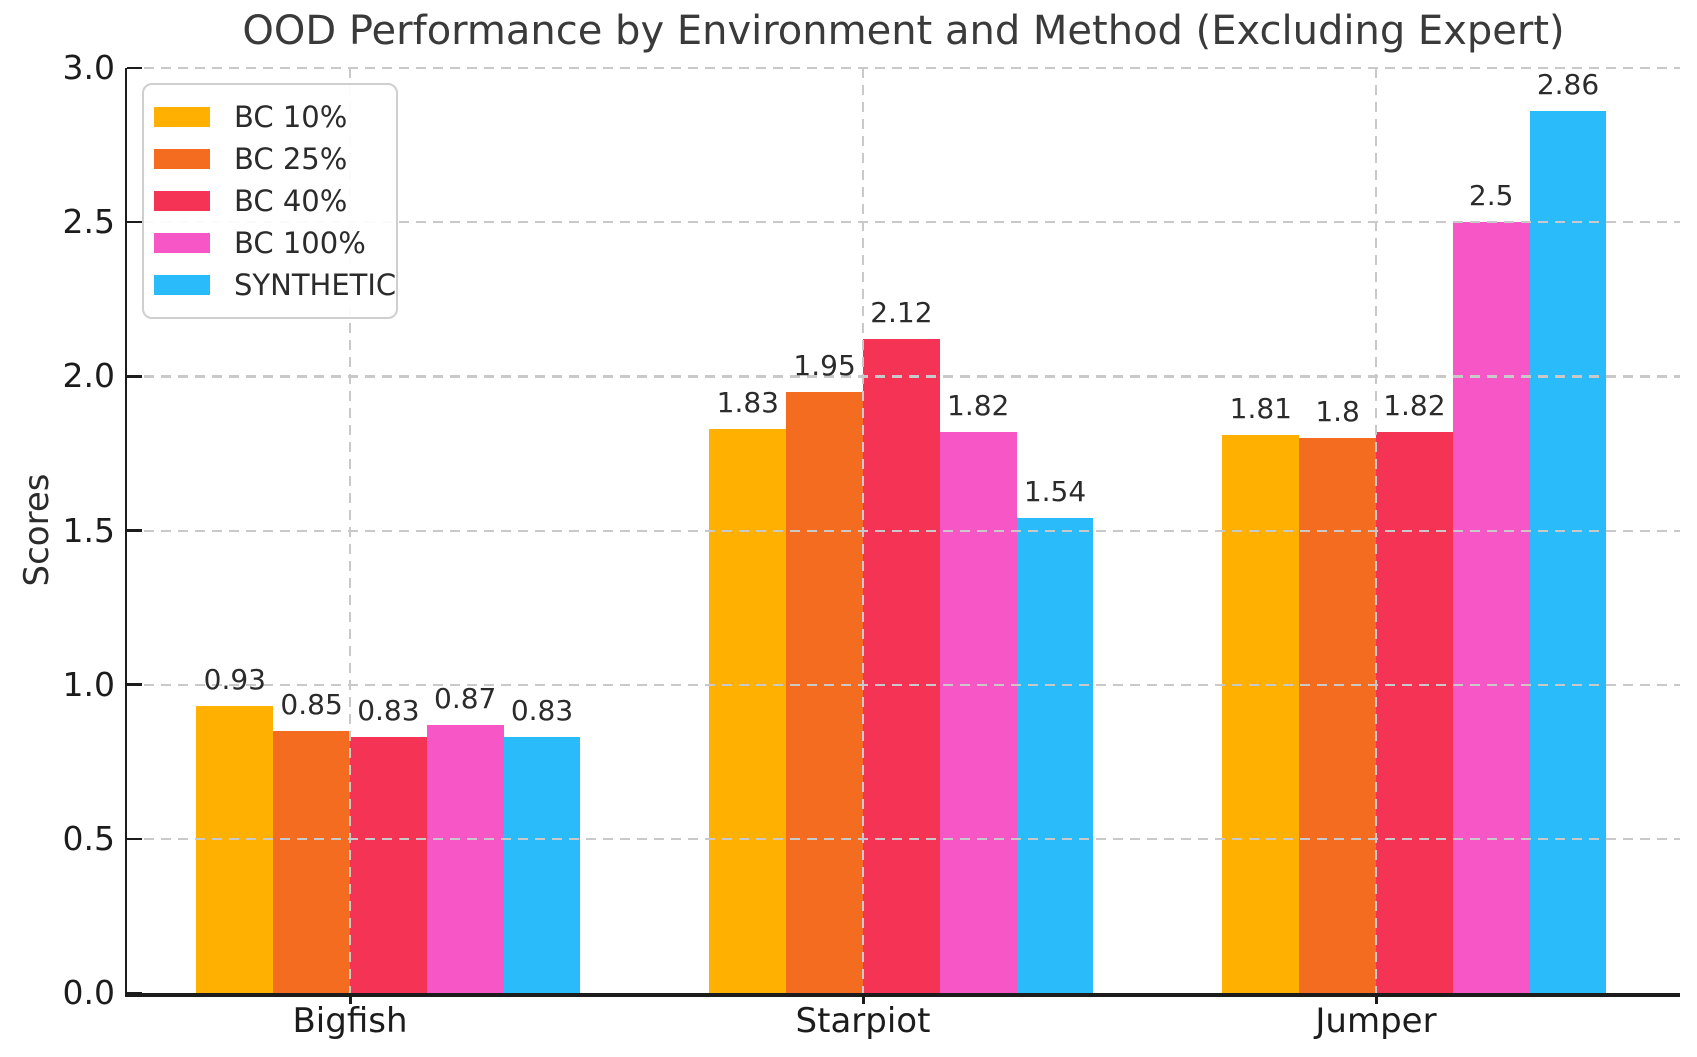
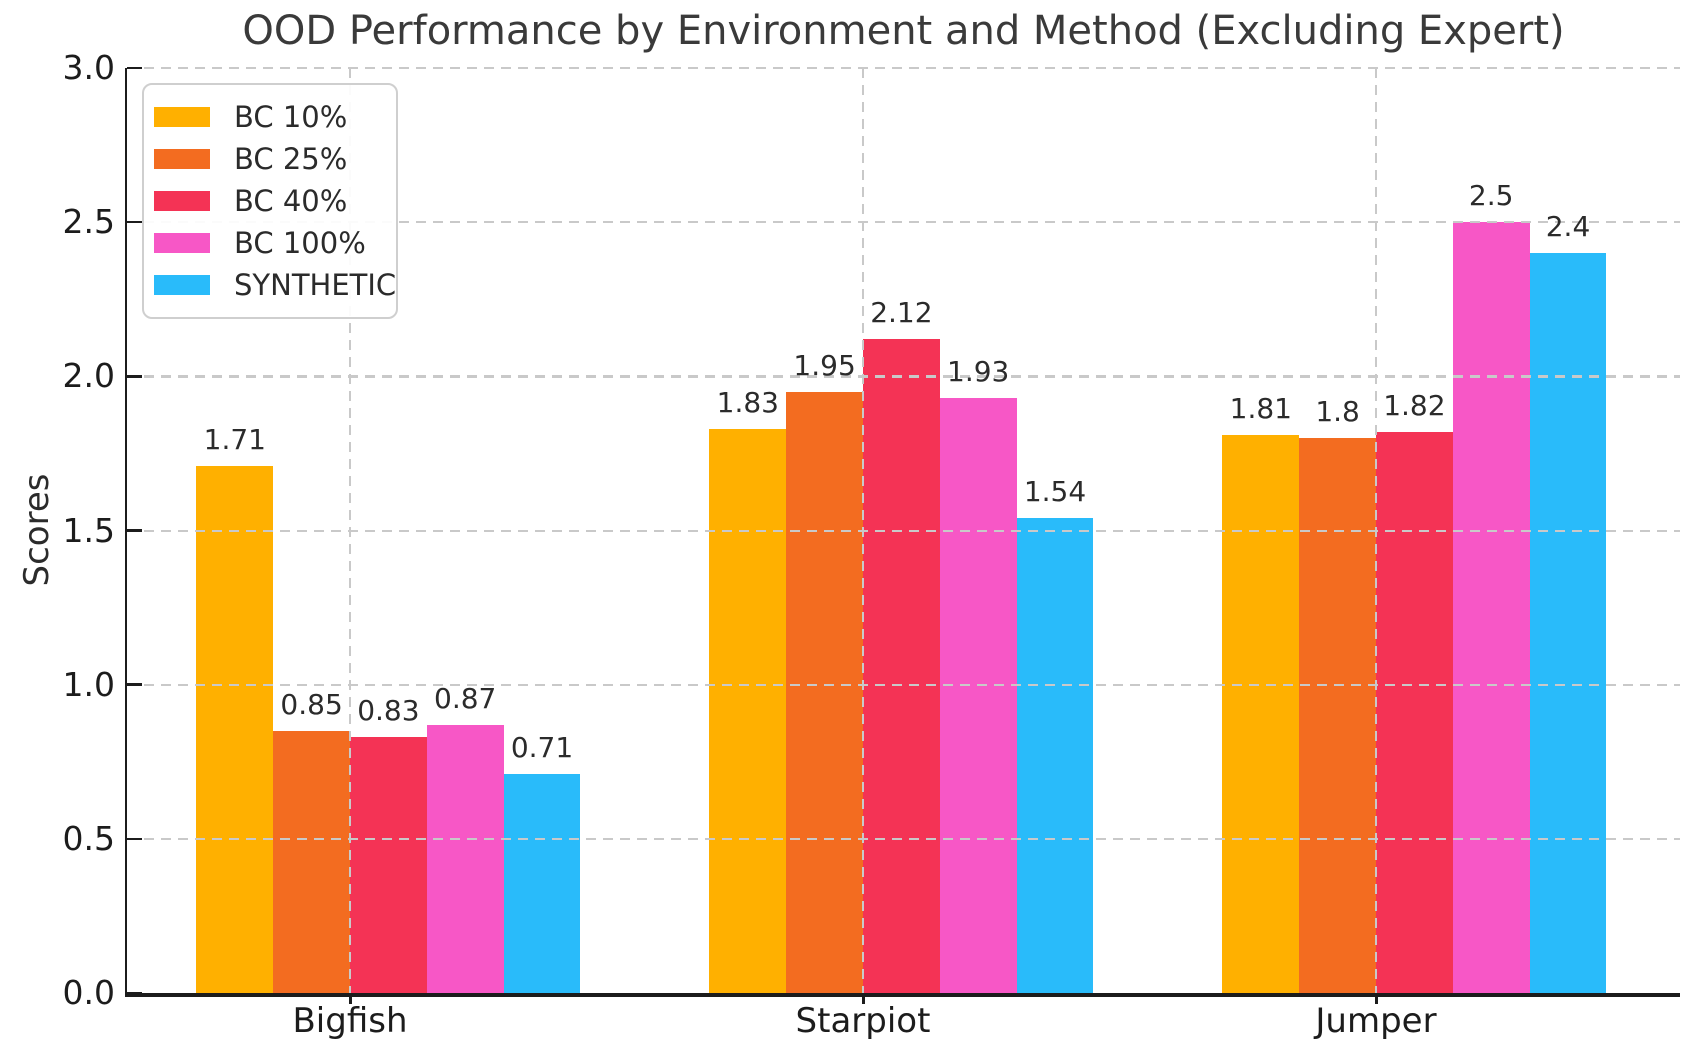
BC 10%/Bigfish: 0.93 -> 1.71
SYNTHETIC/Bigfish: 0.83 -> 0.71
BC 100%/Starpiot: 1.82 -> 1.93
SYNTHETIC/Jumper: 2.86 -> 2.4
